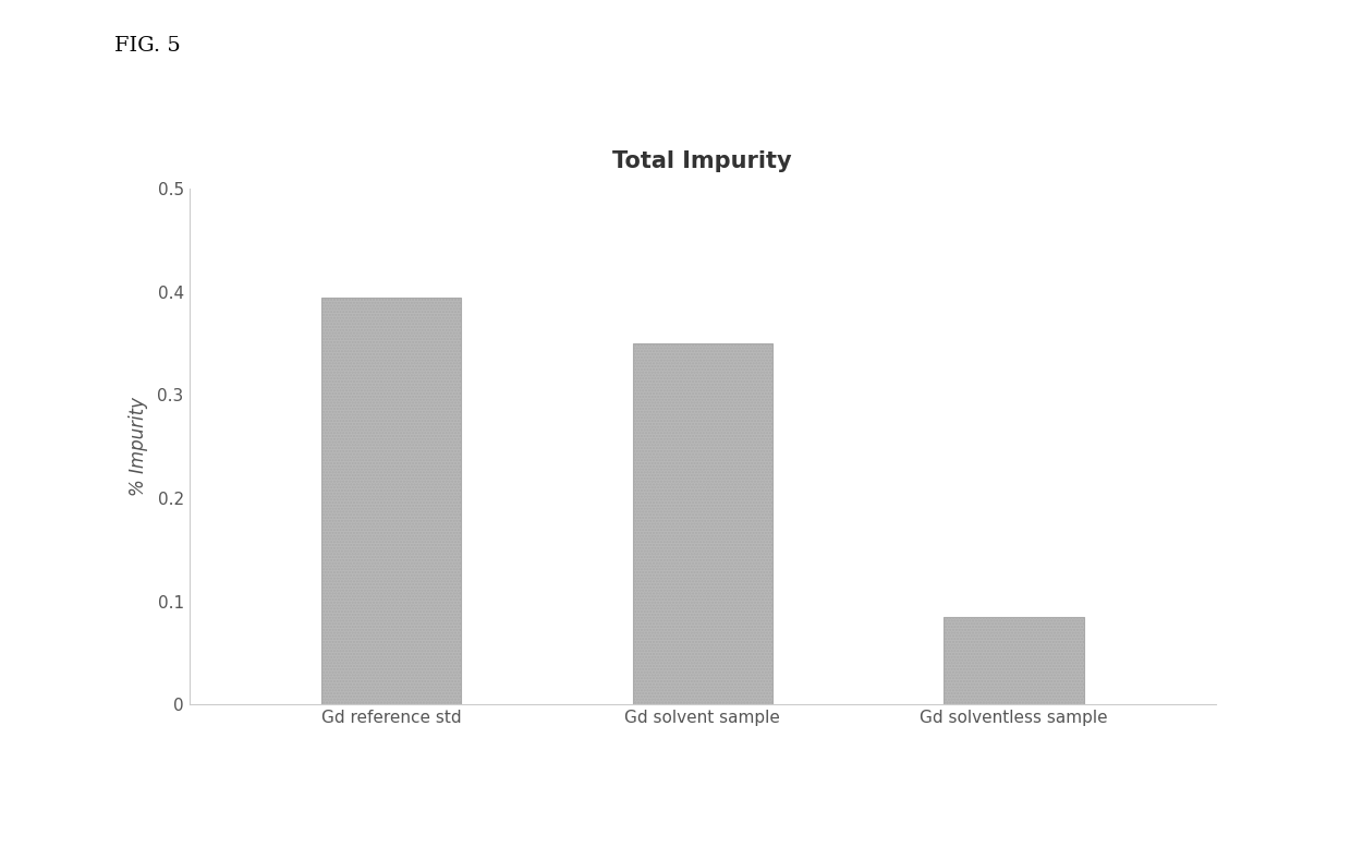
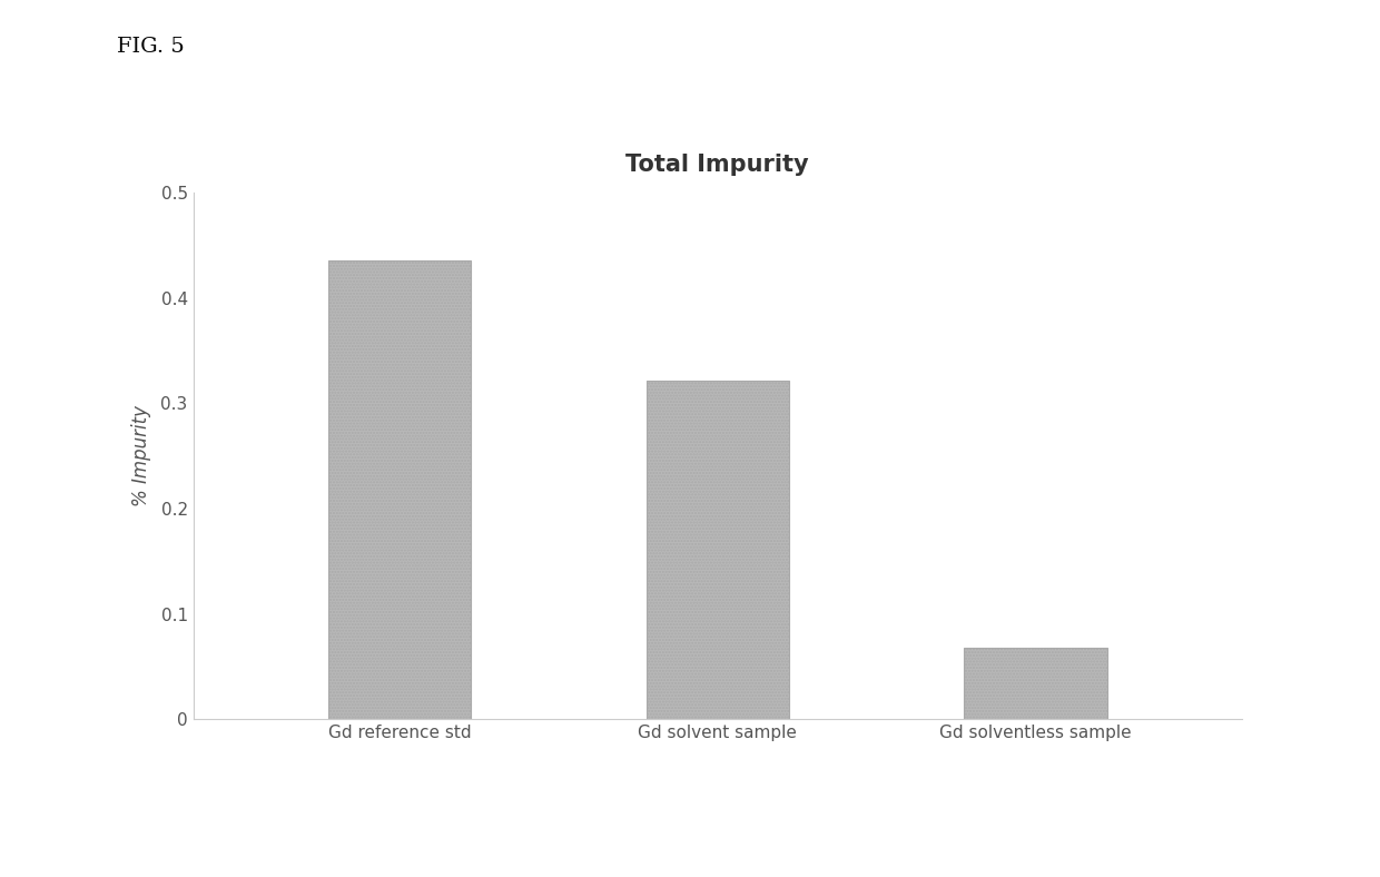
Gd reference std: 0.395 -> 0.436
Gd solvent sample: 0.350 -> 0.322
Gd solventless sample: 0.085 -> 0.068
